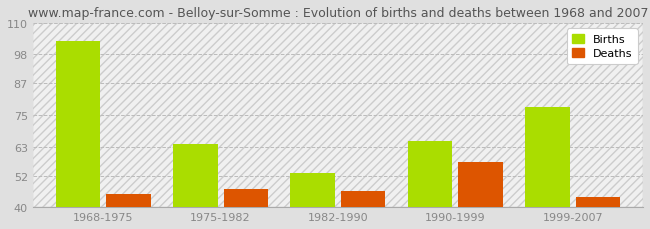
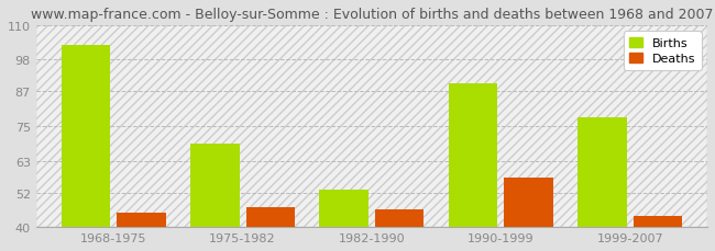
Births/1975-1982: 64 -> 69
Births/1990-1999: 65 -> 90
